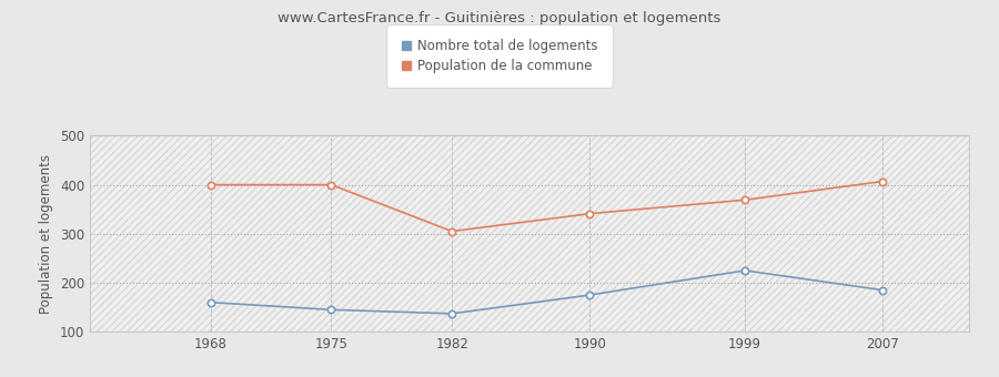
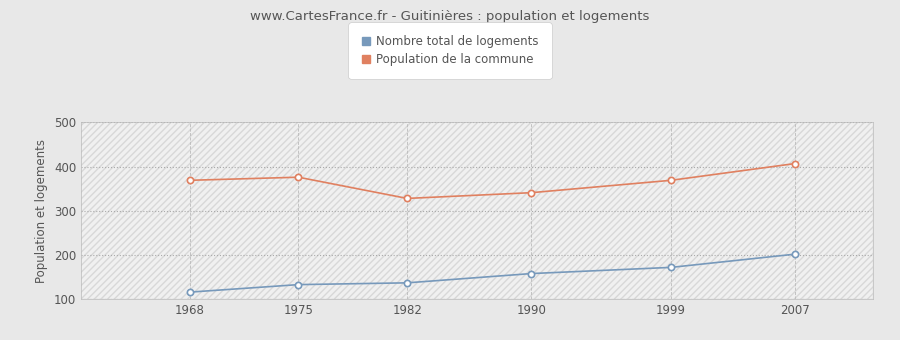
Nombre total de logements/1968: 160 -> 116
Population de la commune/1968: 400 -> 369
Nombre total de logements/1975: 145 -> 133
Population de la commune/1975: 400 -> 376
Population de la commune/1982: 305 -> 328
Nombre total de logements/1990: 175 -> 158
Nombre total de logements/1999: 225 -> 172
Nombre total de logements/2007: 185 -> 202
